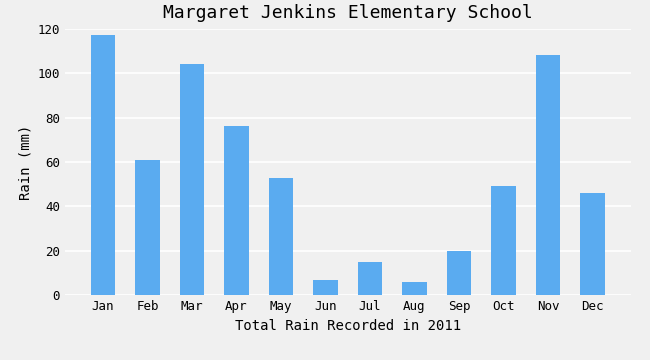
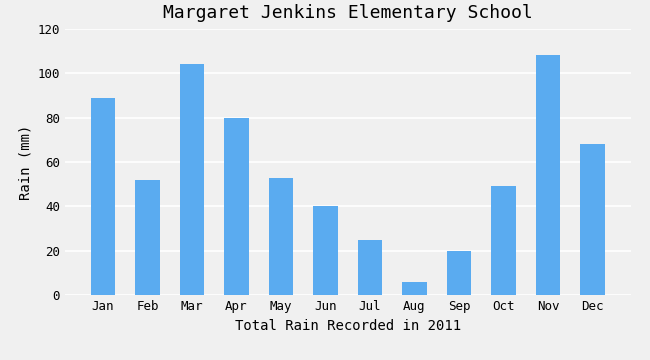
Jan: 117 -> 89
Feb: 61 -> 52
Apr: 76 -> 80
Jun: 7 -> 40
Jul: 15 -> 25
Dec: 46 -> 68
